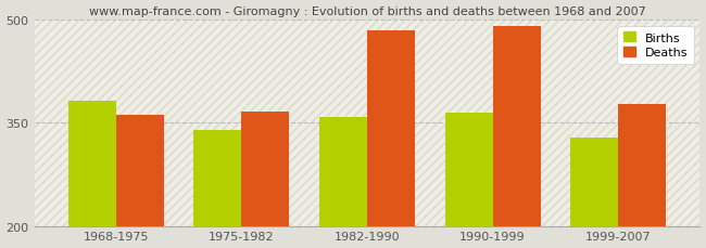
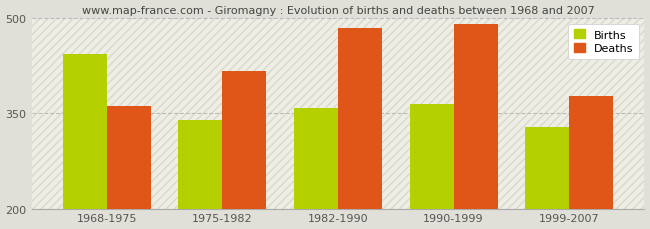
Births/1968-1975: 382 -> 444
Deaths/1975-1982: 366 -> 416
